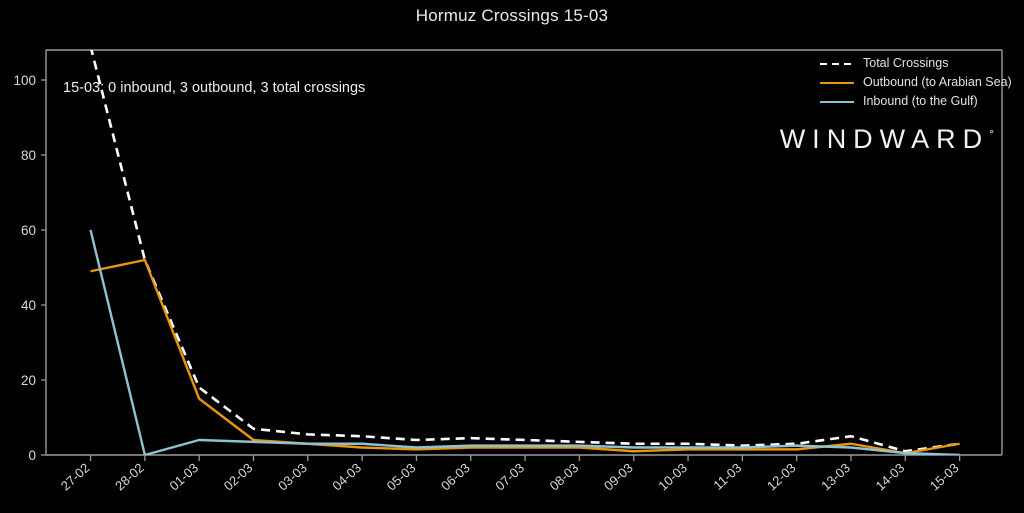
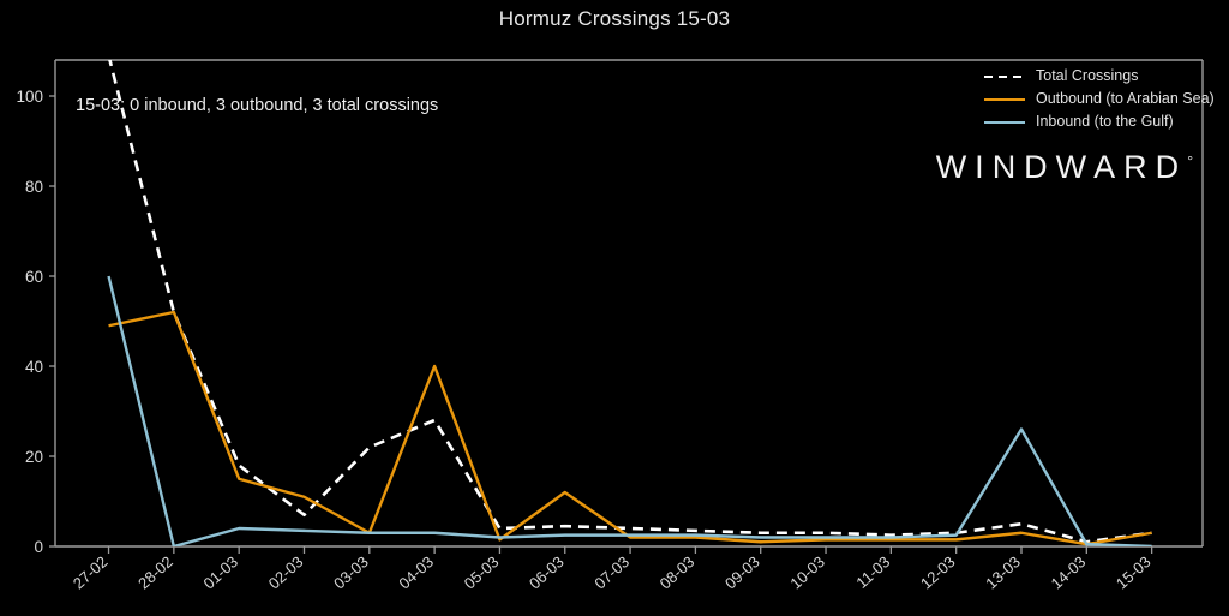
Outbound (to Arabian Sea)/02-03: 4 -> 11
Total Crossings/03-03: 6 -> 22
Total Crossings/04-03: 5 -> 28
Outbound (to Arabian Sea)/04-03: 2 -> 40
Outbound (to Arabian Sea)/06-03: 2 -> 12
Inbound (to the Gulf)/13-03: 2 -> 26
